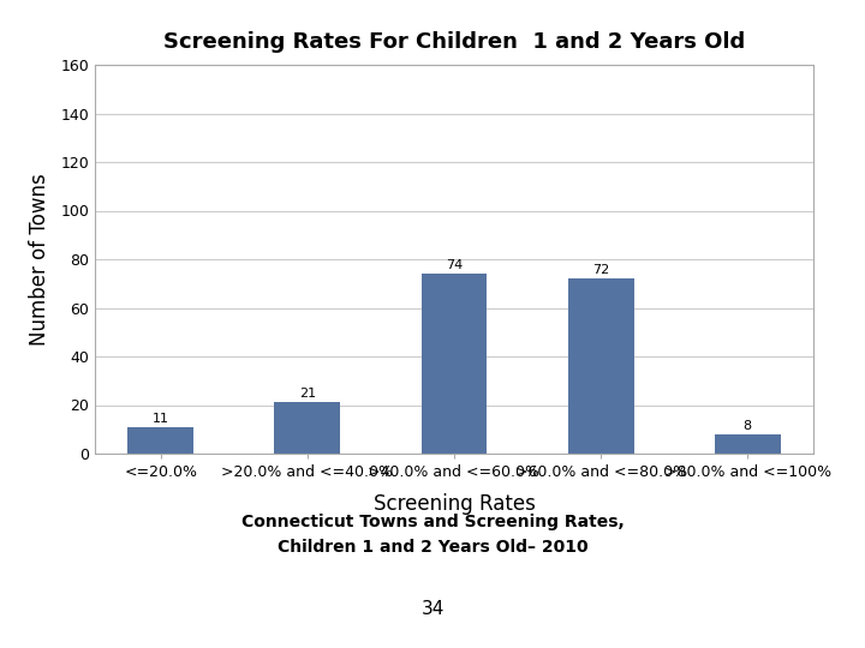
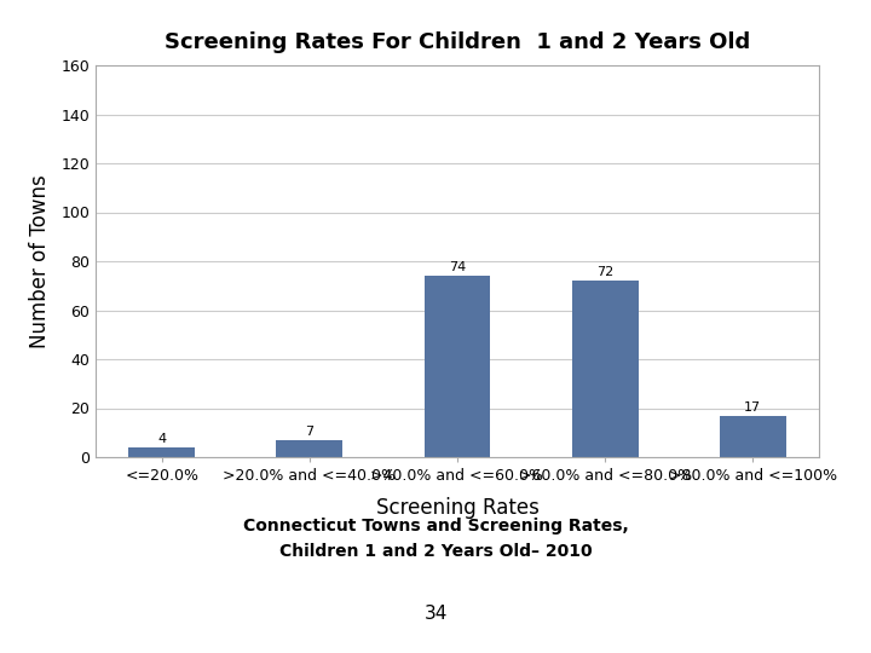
<=20.0%: 11 -> 4
>20.0% and <=40.0%: 21 -> 7
>80.0% and <=100%: 8 -> 17
